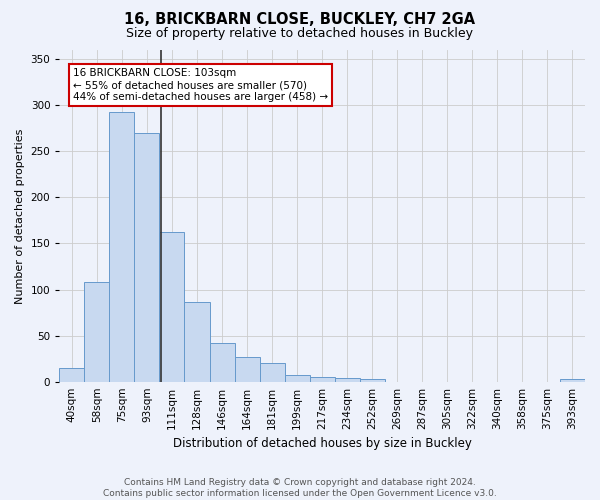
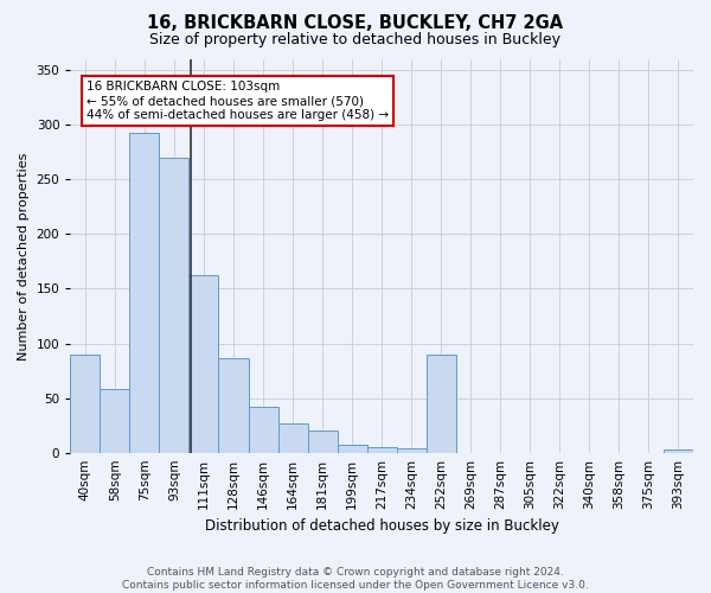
40sqm: 15 -> 90
58sqm: 108 -> 58
252sqm: 3 -> 90
